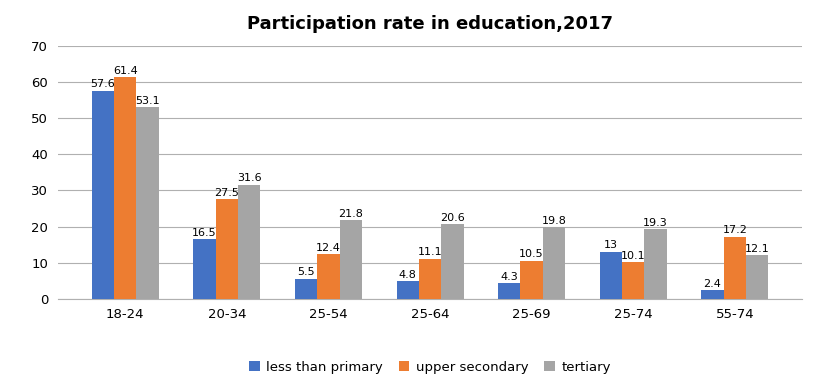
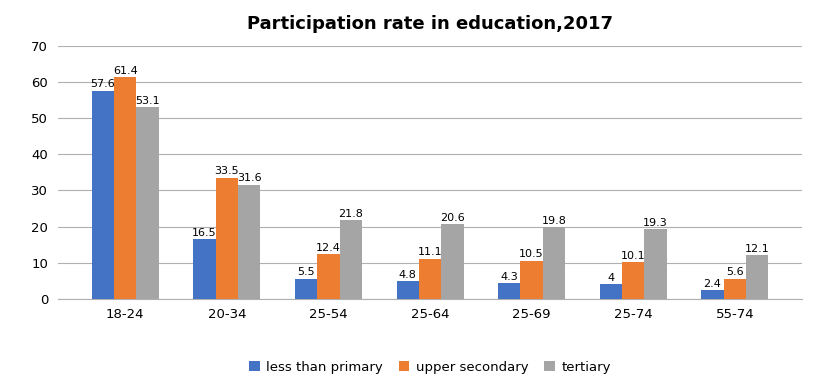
upper secondary/20-34: 27.5 -> 33.5
less than primary/25-74: 13 -> 4
upper secondary/55-74: 17.2 -> 5.6
